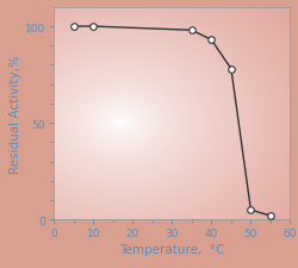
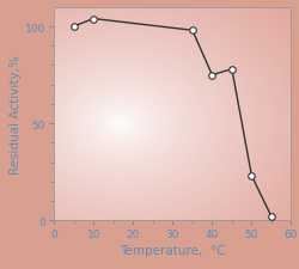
10: 100 -> 104
40: 93 -> 75
50: 5 -> 23
